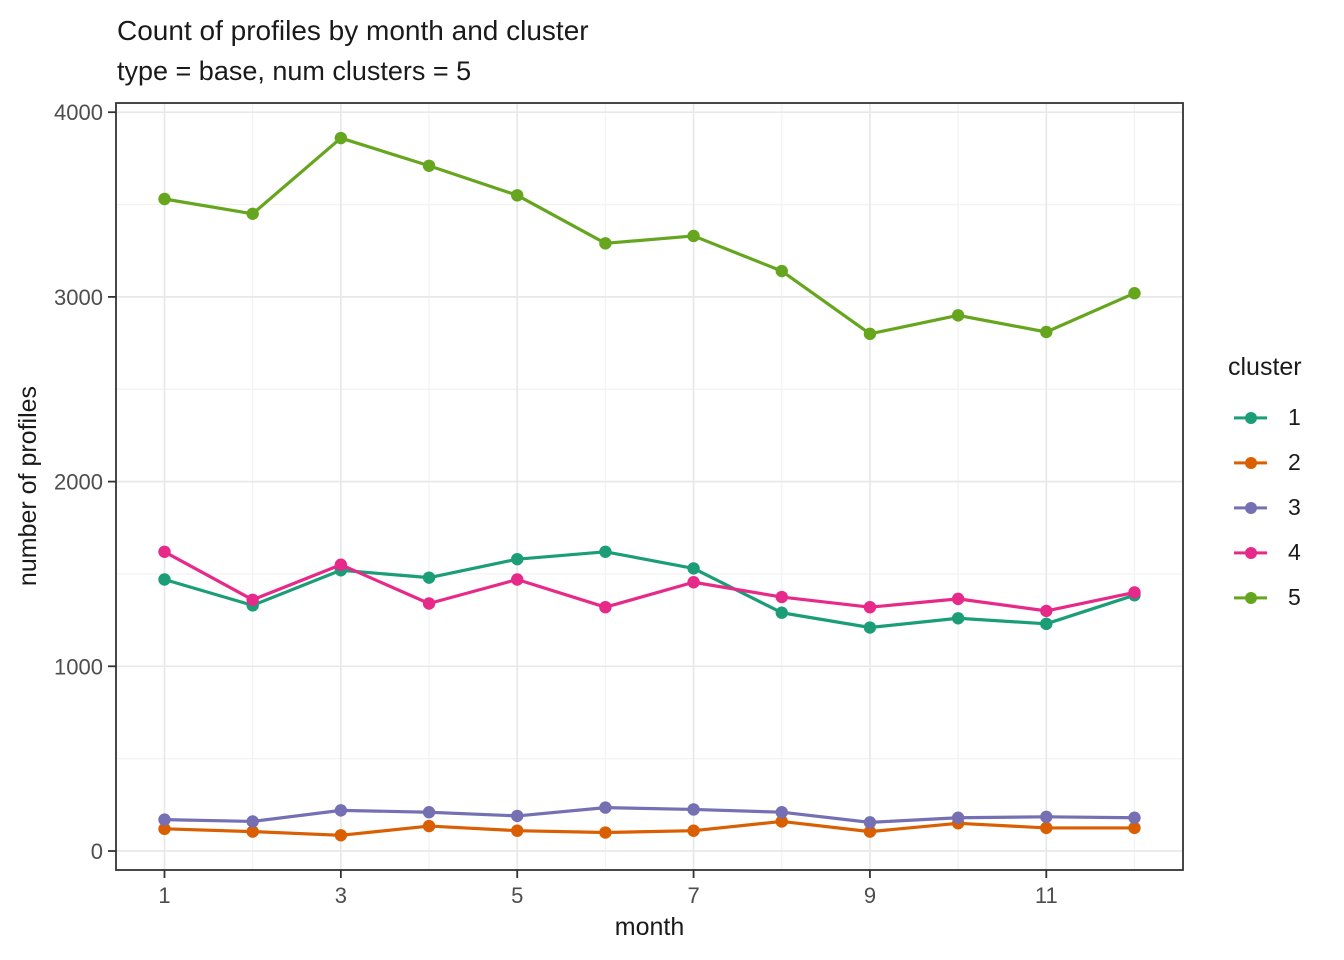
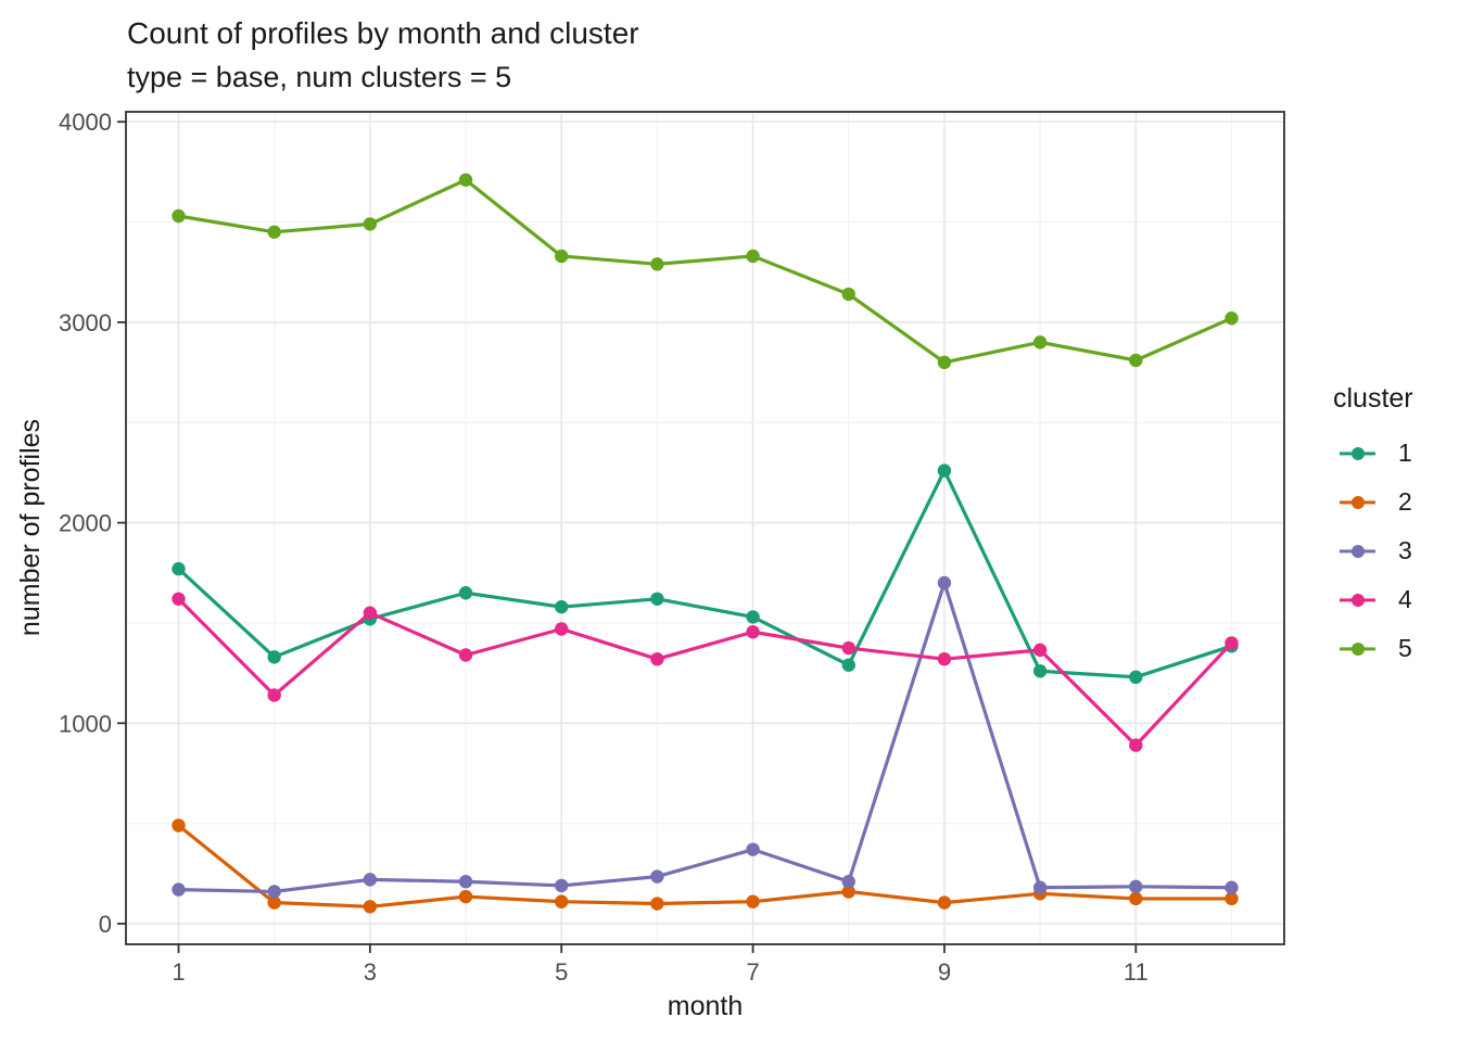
1/1: 1470 -> 1770
2/1: 120 -> 490
4/2: 1360 -> 1140
5/3: 3860 -> 3490
1/4: 1480 -> 1650
5/5: 3550 -> 3330
3/7: 220 -> 370
1/9: 1210 -> 2260
3/9: 160 -> 1700
4/11: 1300 -> 890
